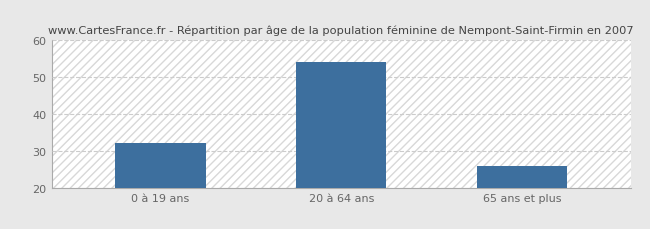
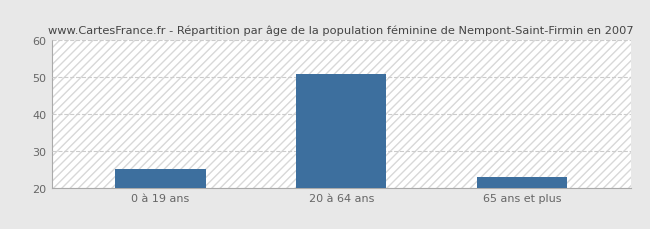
0 à 19 ans: 32 -> 25
20 à 64 ans: 54 -> 51
65 ans et plus: 26 -> 23
